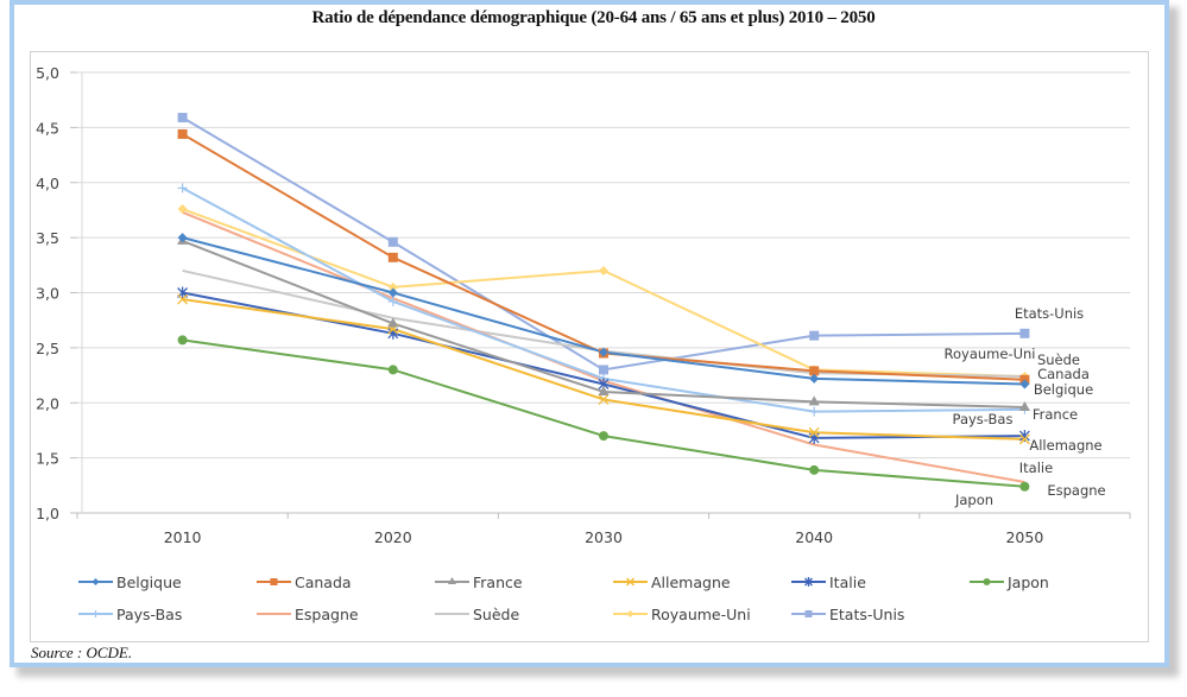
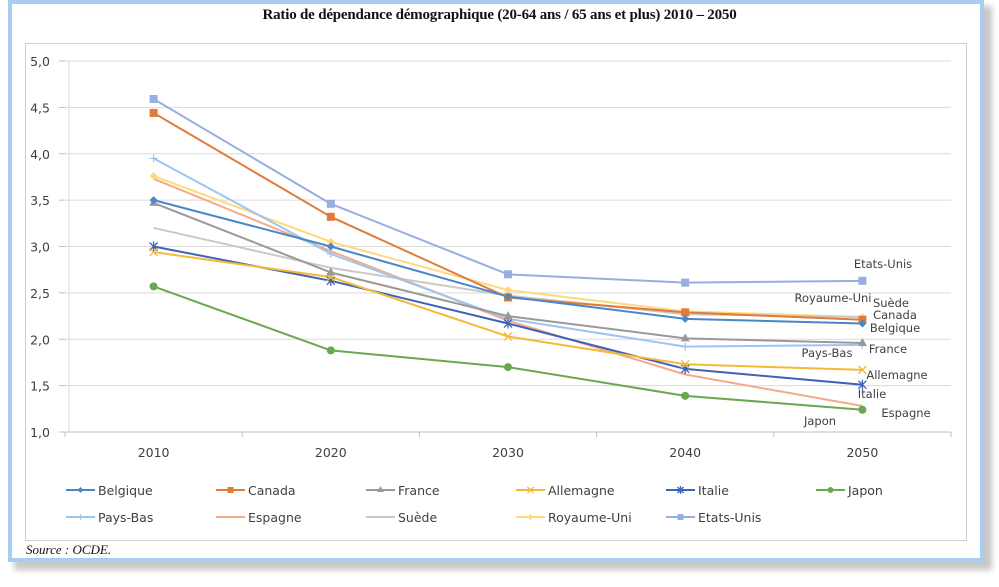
Japon/2020: 2,3 -> 1,9
France/2030: 2,1 -> 2,2
Royaume-Uni/2030: 3,2 -> 2,5
Etats-Unis/2030: 2,3 -> 2,7
Italie/2050: 1,7 -> 1,5
